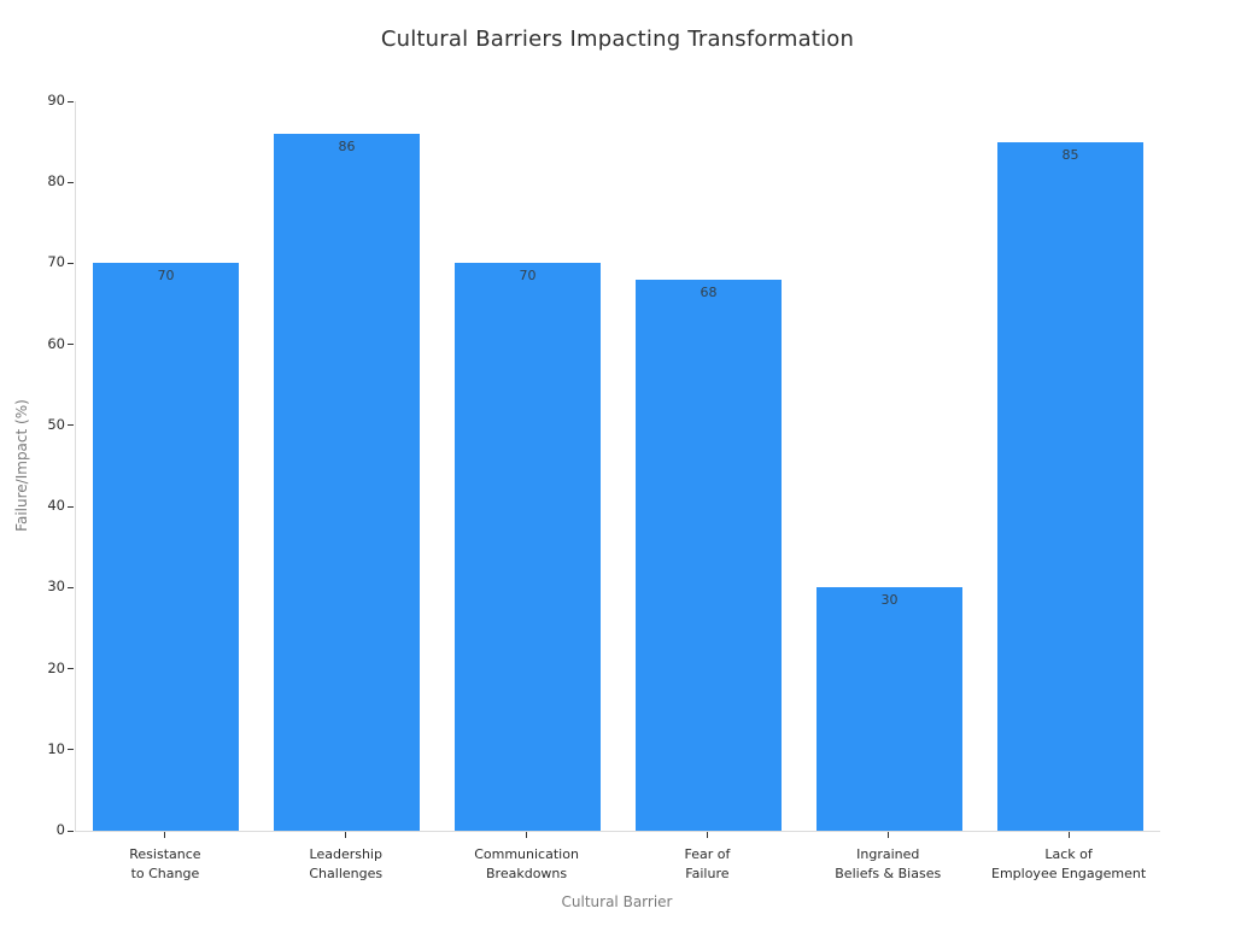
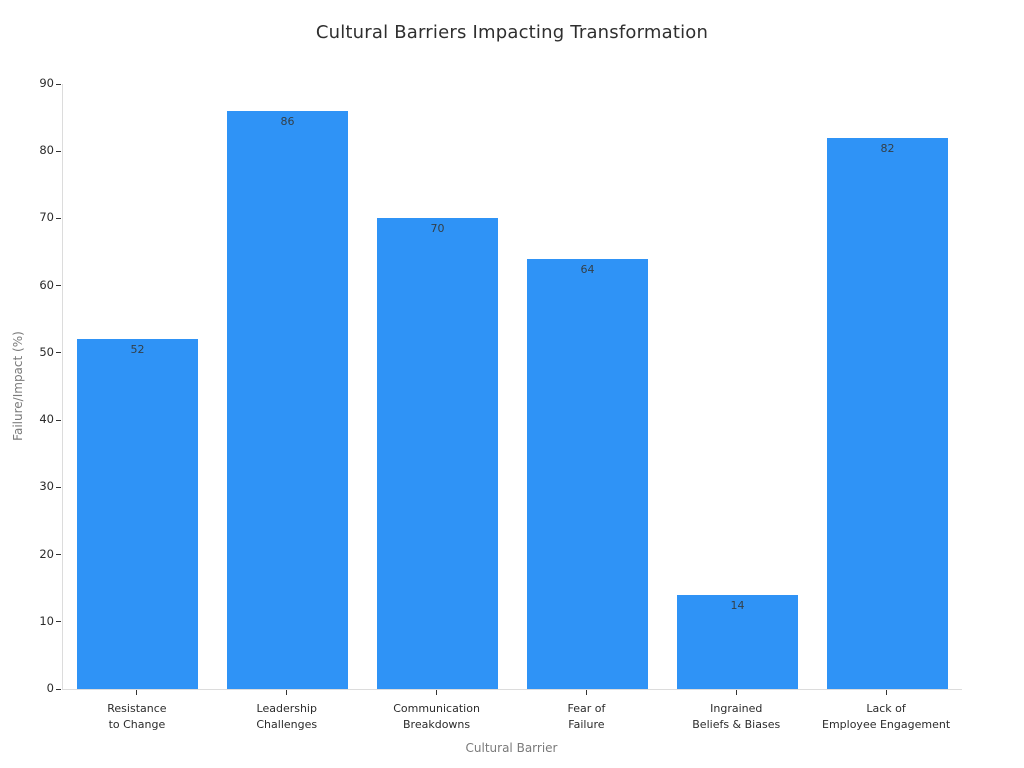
Resistance to Change: 70 -> 52
Fear of Failure: 68 -> 64
Ingrained Beliefs & Biases: 30 -> 14
Lack of Employee Engagement: 85 -> 82
